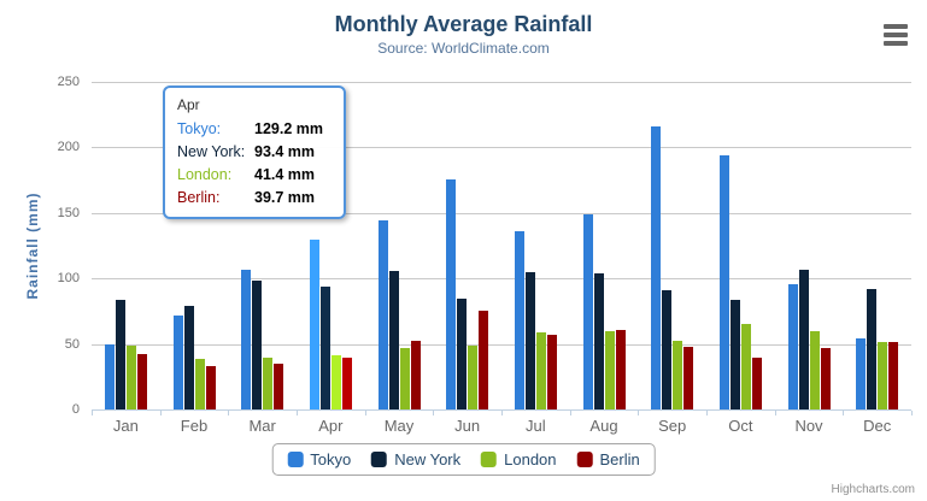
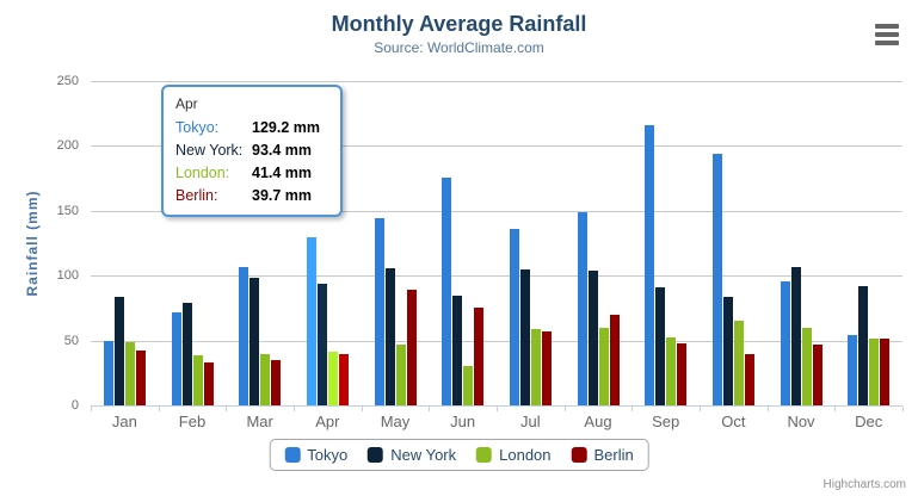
Berlin/May: 53 -> 89
London/Jun: 48 -> 30
Berlin/Aug: 60 -> 70
